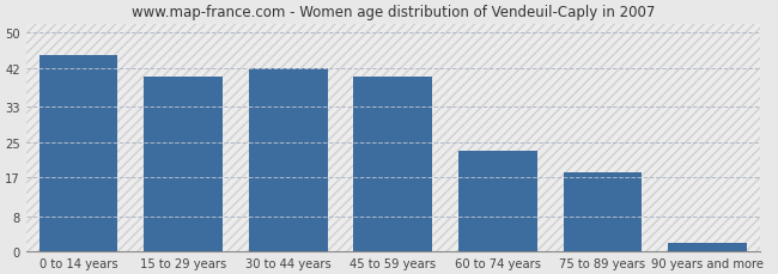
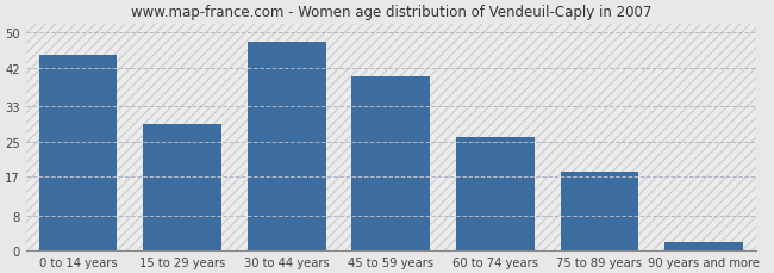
15 to 29 years: 40 -> 29
30 to 44 years: 42 -> 48
60 to 74 years: 23 -> 26
